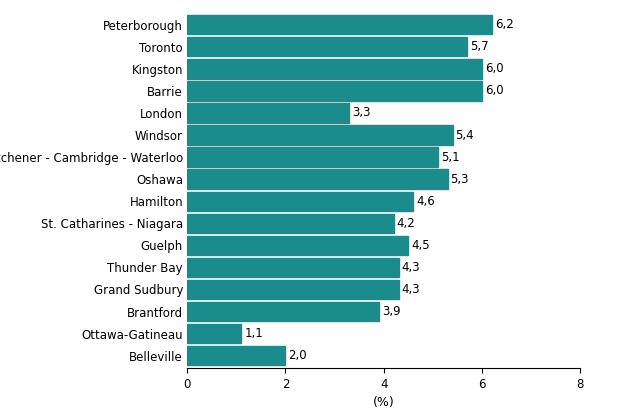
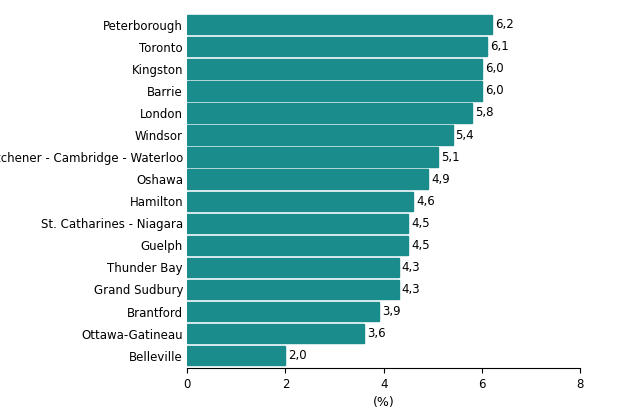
Toronto: 5,7 -> 6,1
London: 3,3 -> 5,8
Oshawa: 5,3 -> 4,9
St. Catharines - Niagara: 4,2 -> 4,5
Ottawa-Gatineau: 1,1 -> 3,6
